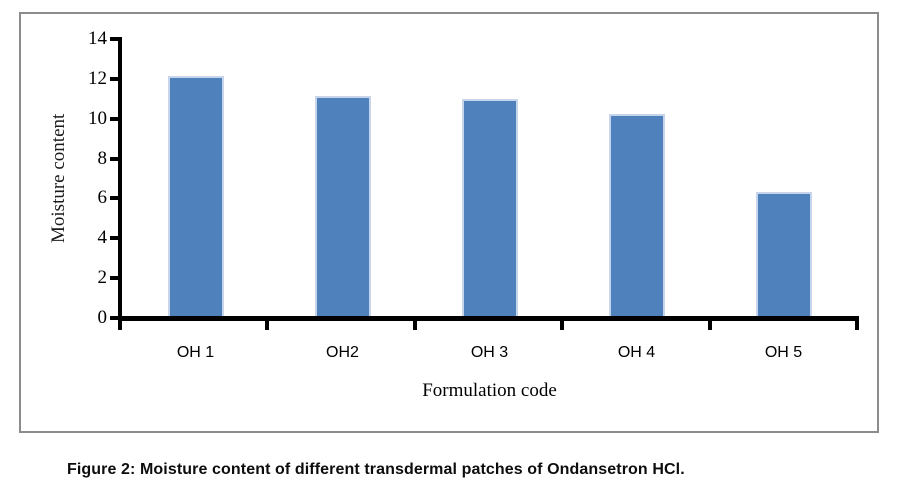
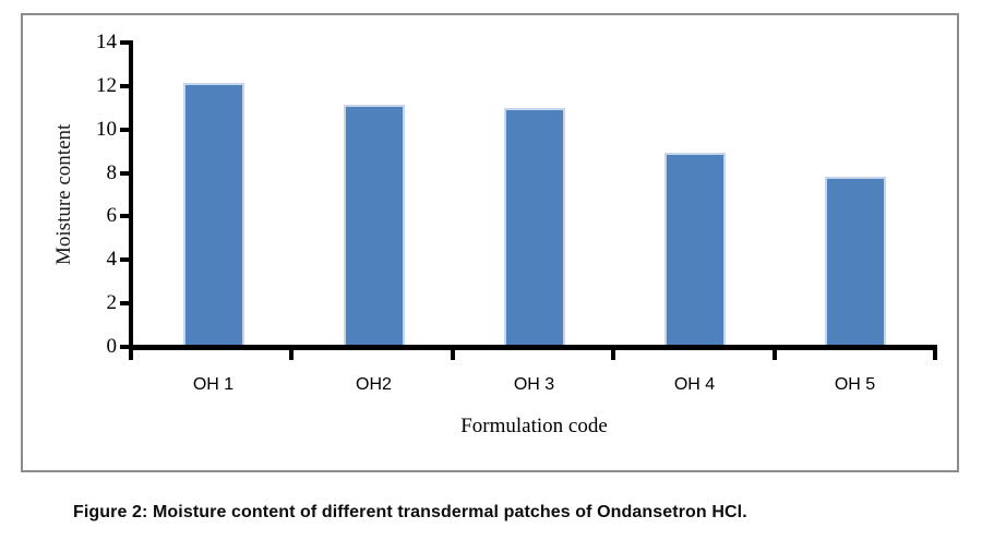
OH 4: 10.1 -> 8.8
OH 5: 6.2 -> 7.7
